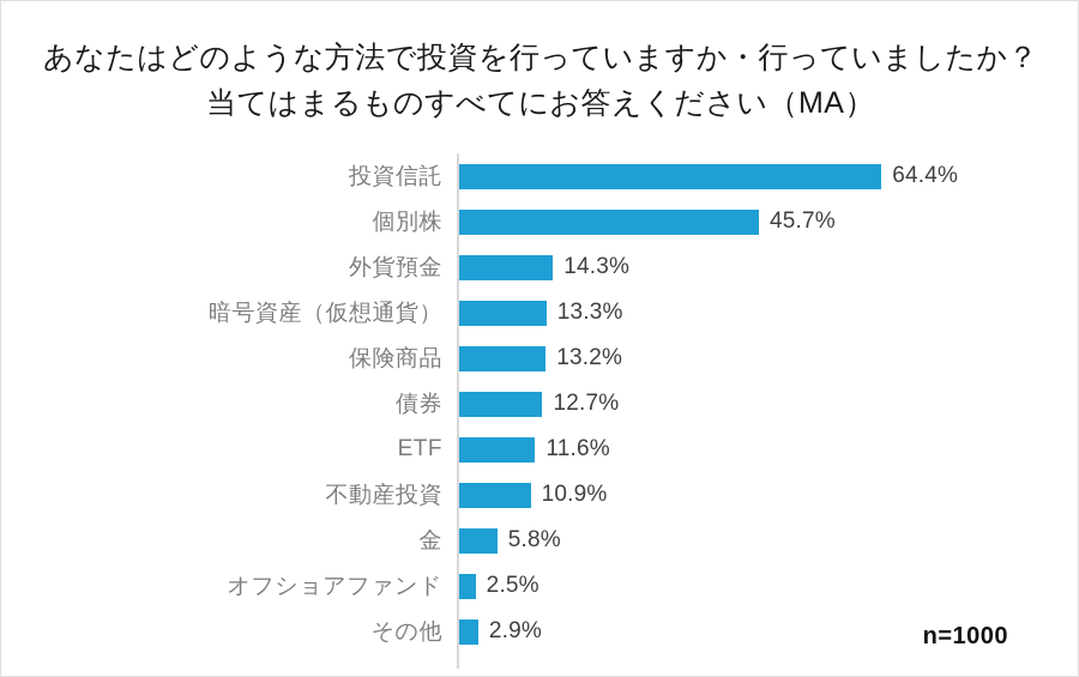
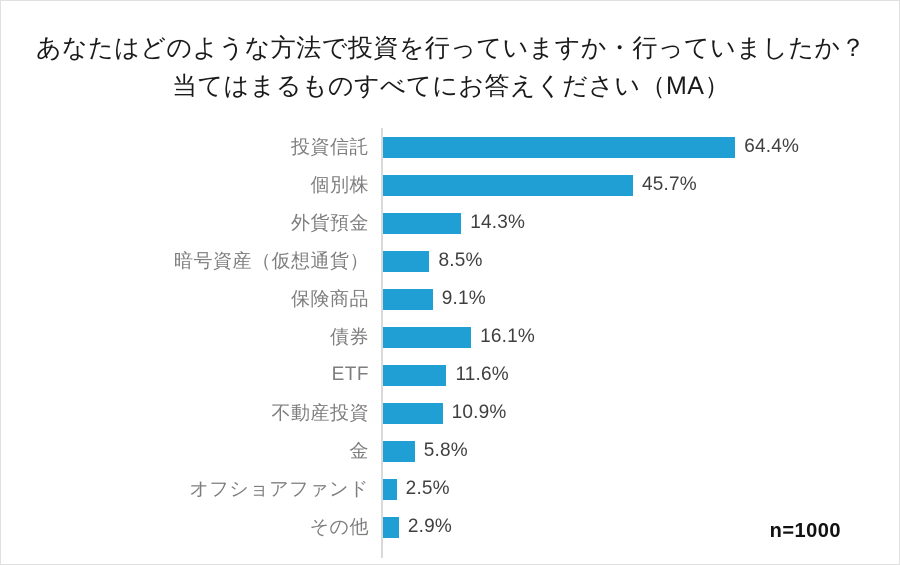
暗号資産（仮想通貨）: 13.3% -> 8.5%
保険商品: 13.2% -> 9.1%
債券: 12.7% -> 16.1%
